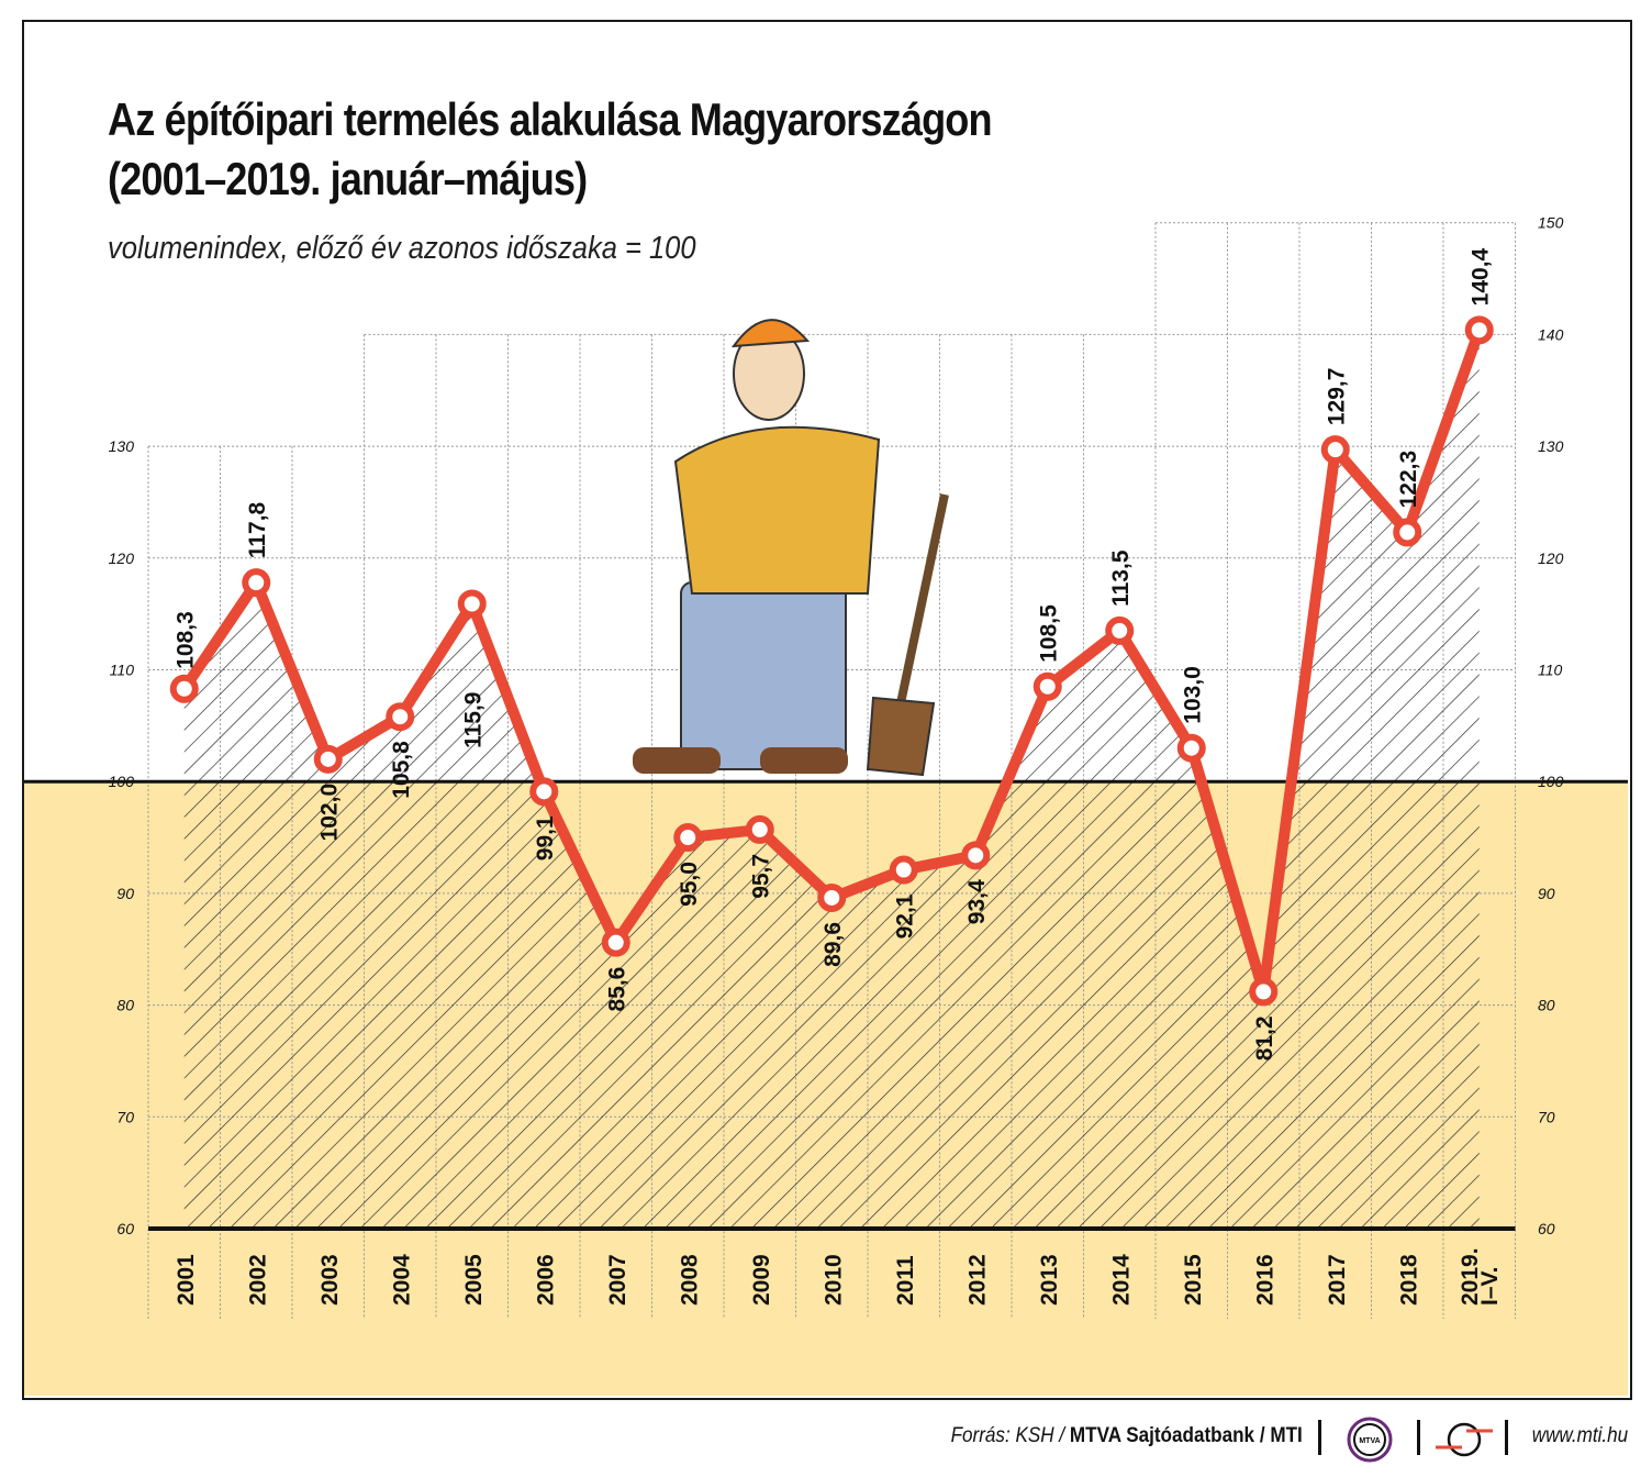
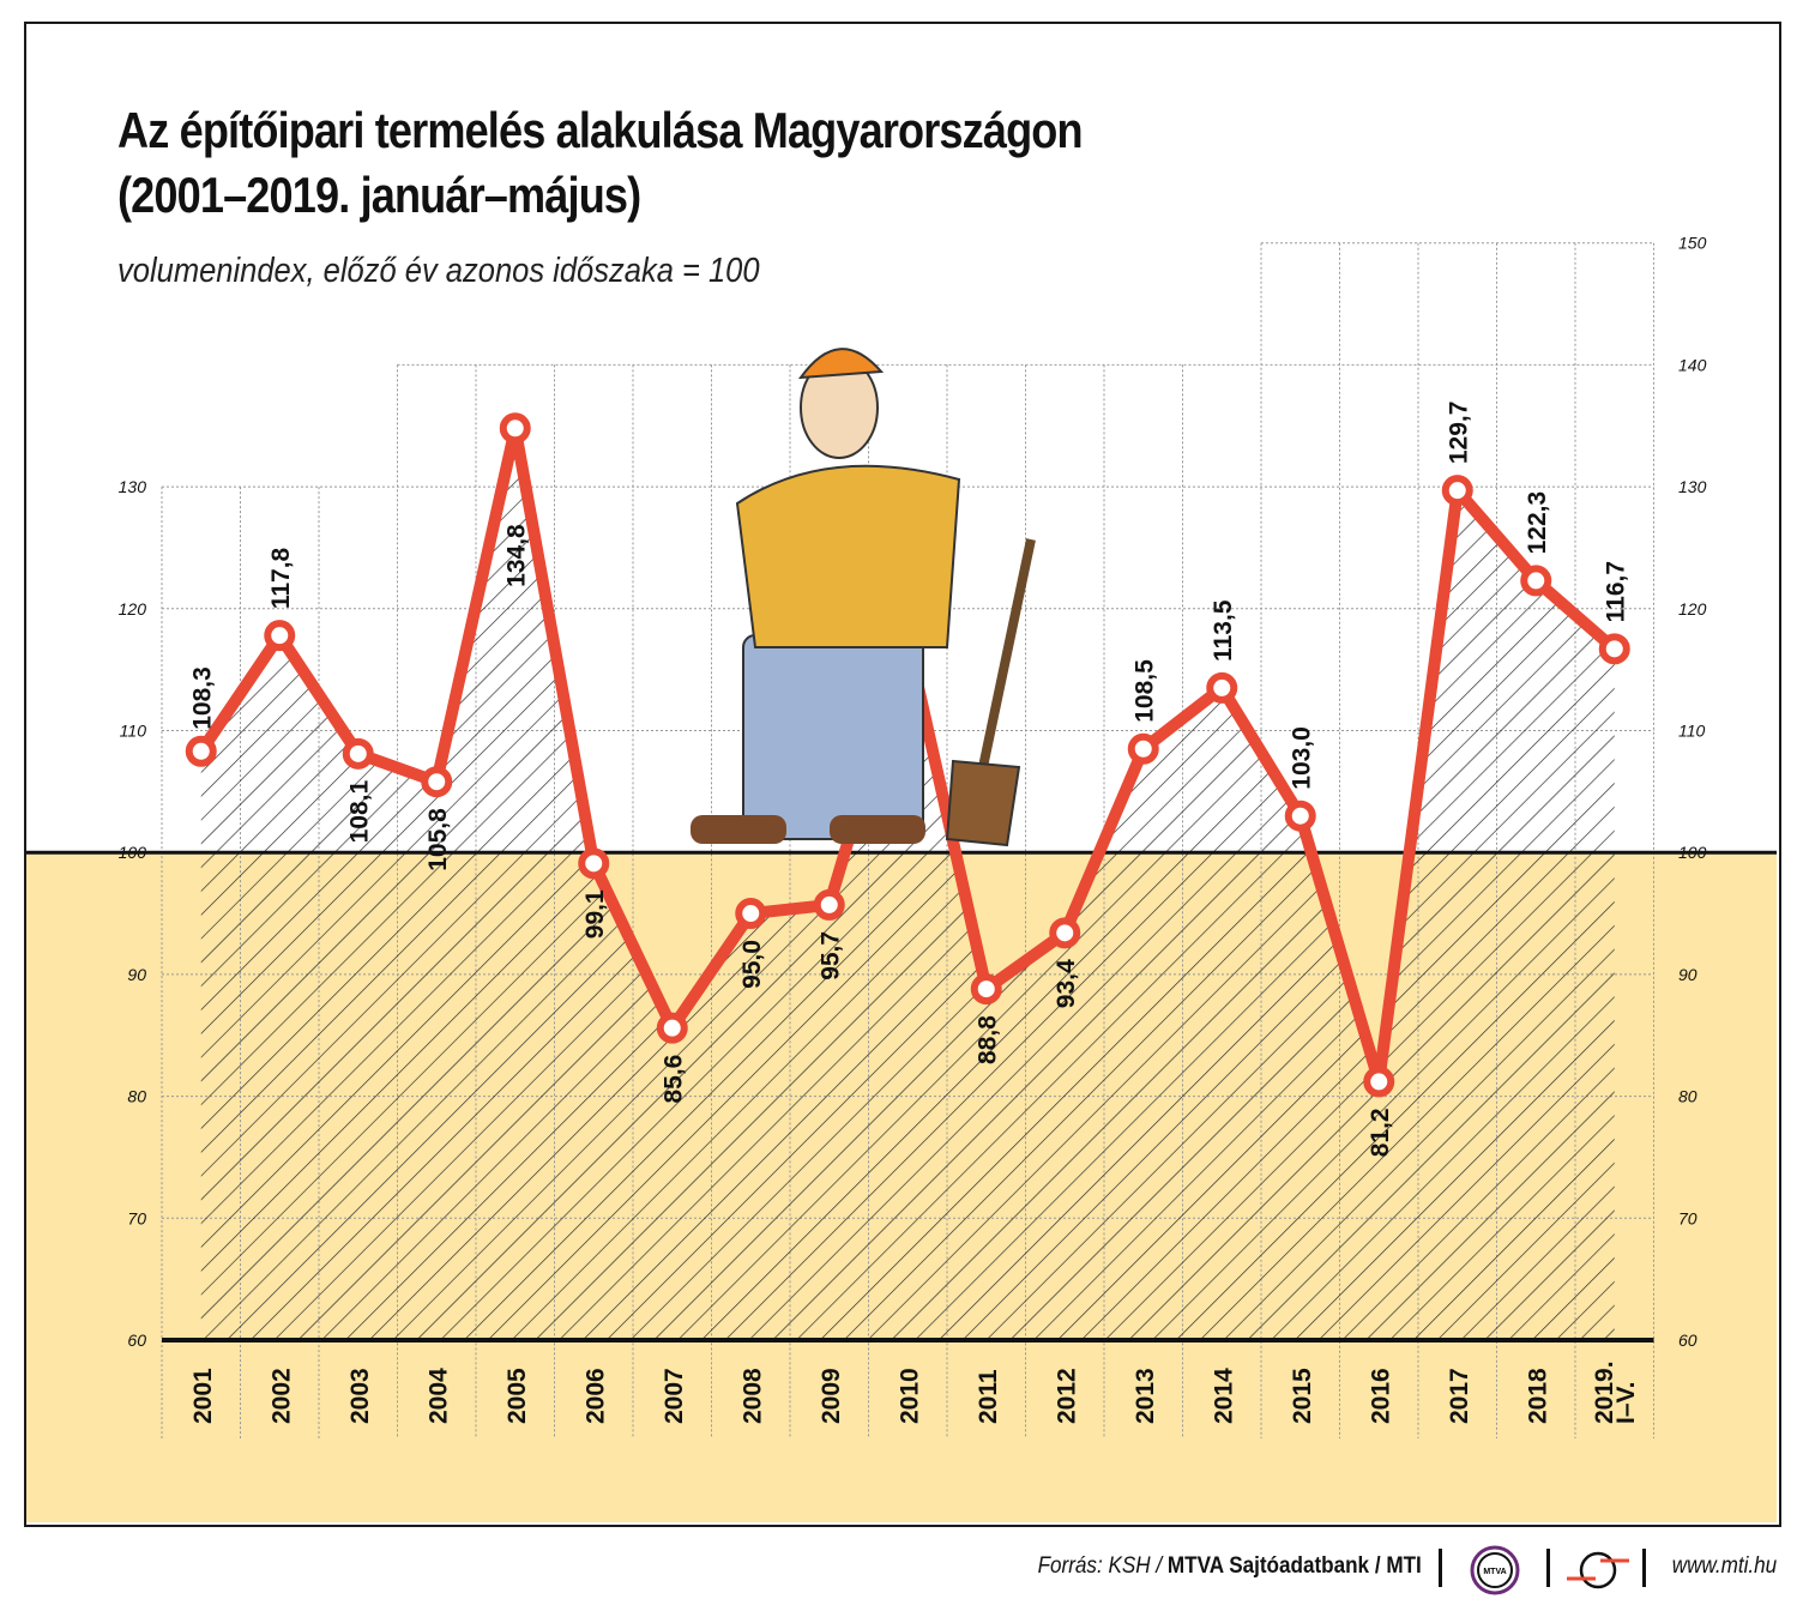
2003: 102,0 -> 108,1
2005: 115,9 -> 134,8
2010: 89,6 -> 117,4
2011: 92,1 -> 88,8
2019. I–V.: 140,4 -> 116,7
